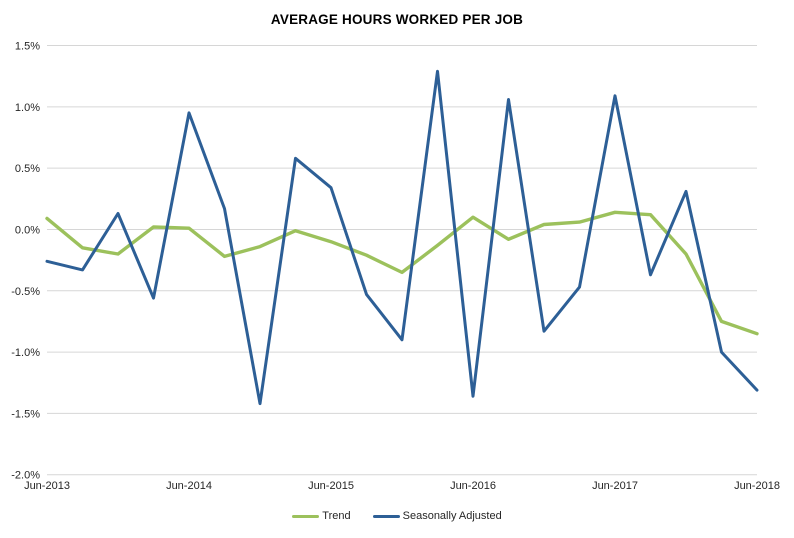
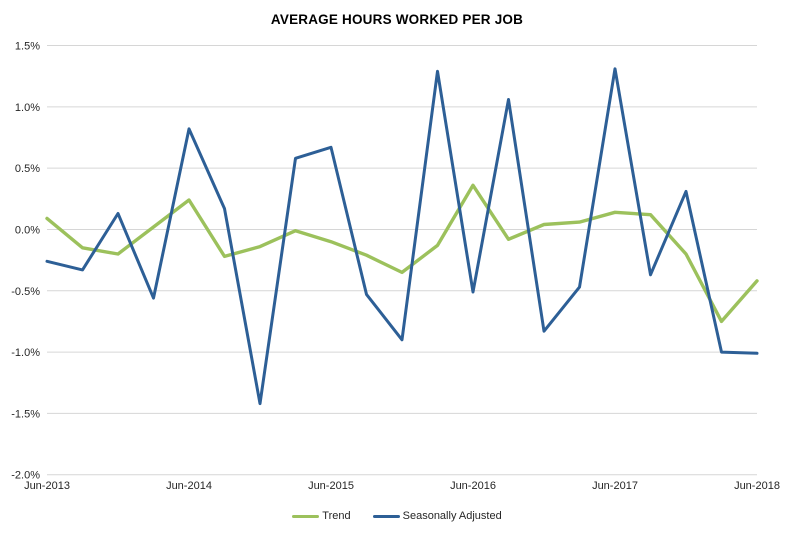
Trend/Jun-2014: 0.01% -> 0.24%
Seasonally Adjusted/Jun-2014: 0.95% -> 0.82%
Seasonally Adjusted/Jun-2015: 0.34% -> 0.67%
Trend/Jun-2016: 0.10% -> 0.36%
Seasonally Adjusted/Jun-2016: -1.36% -> -0.51%
Seasonally Adjusted/Jun-2017: 1.09% -> 1.31%
Trend/Jun-2018: -0.85% -> -0.42%
Seasonally Adjusted/Jun-2018: -1.31% -> -1.01%
